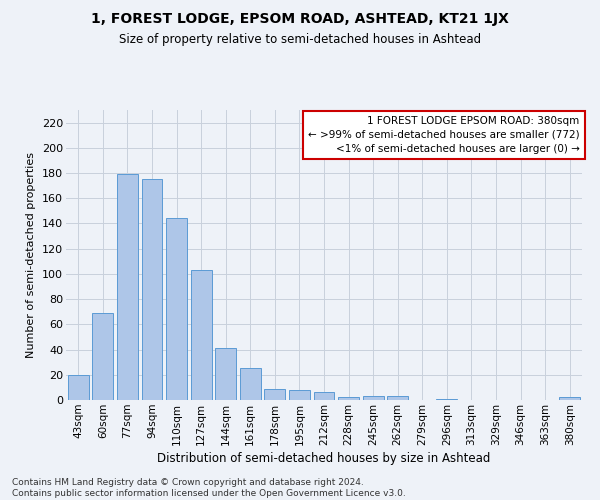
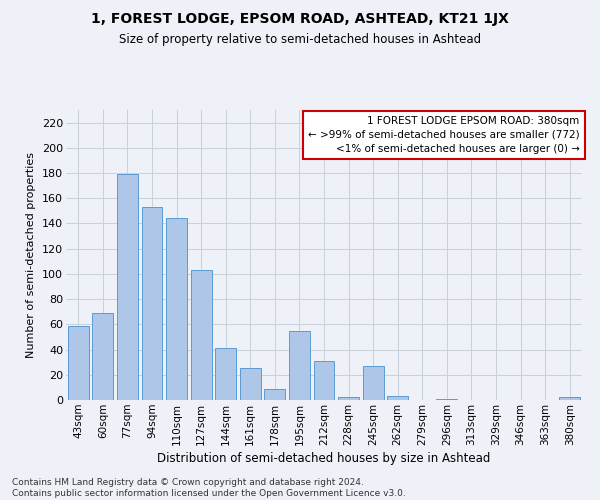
43sqm: 20 -> 59
94sqm: 175 -> 153
195sqm: 8 -> 55
212sqm: 6 -> 31
245sqm: 3 -> 27
